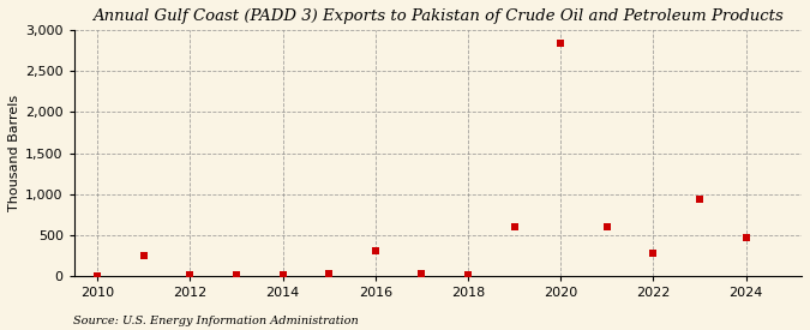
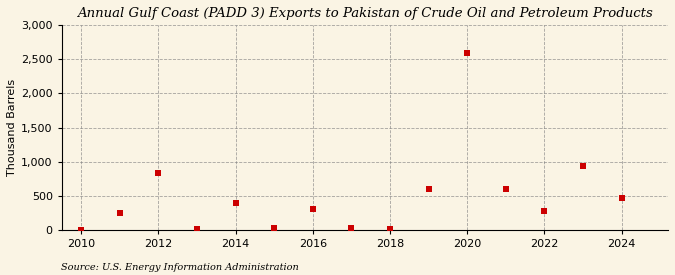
2012: 0 -> 840
2014: 0 -> 400
2020: 2,850 -> 2,600
